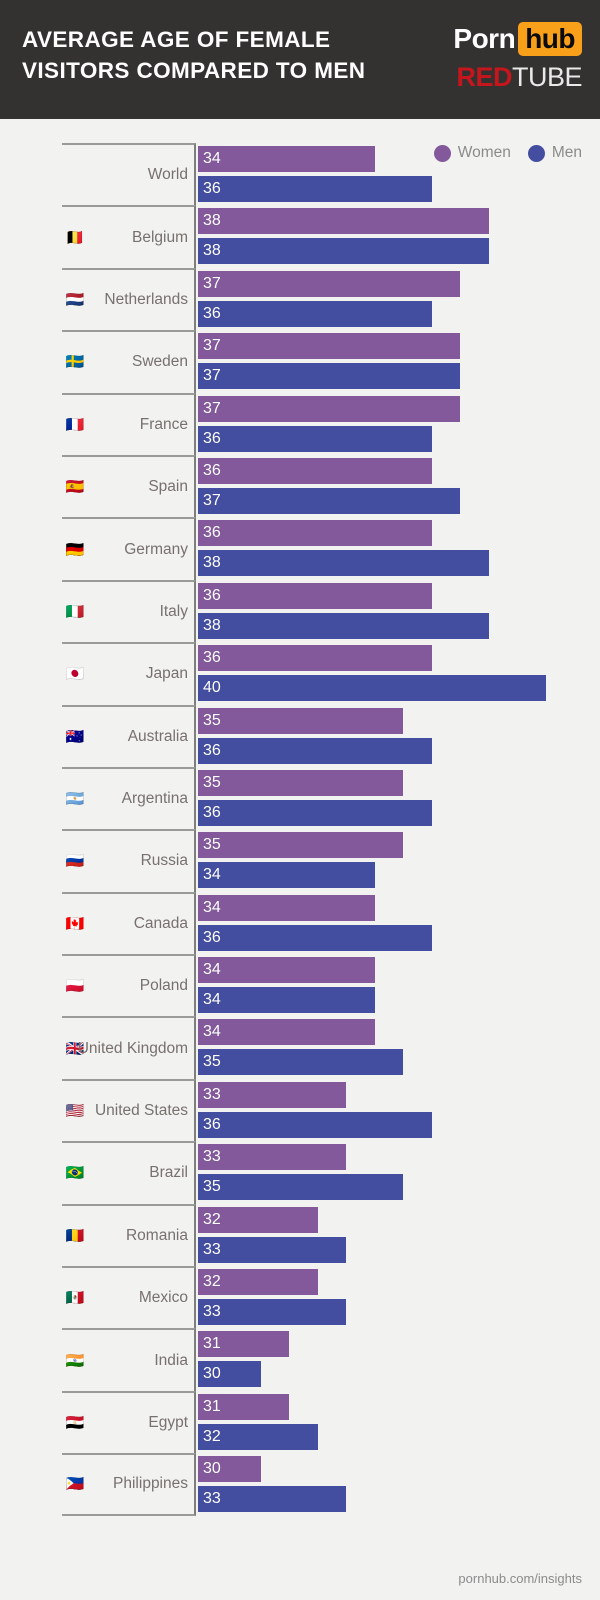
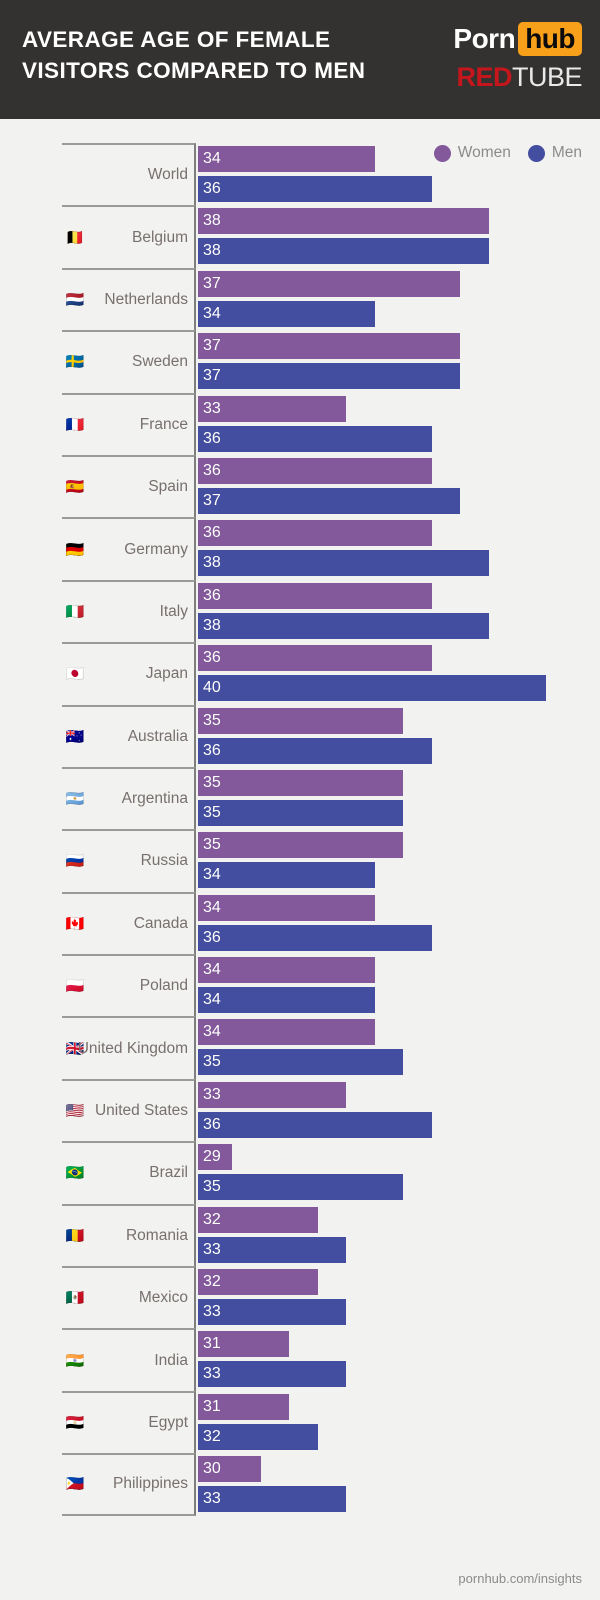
Men/Netherlands: 36 -> 34
Women/France: 37 -> 33
Men/Argentina: 36 -> 35
Women/Brazil: 33 -> 29
Men/India: 30 -> 33
